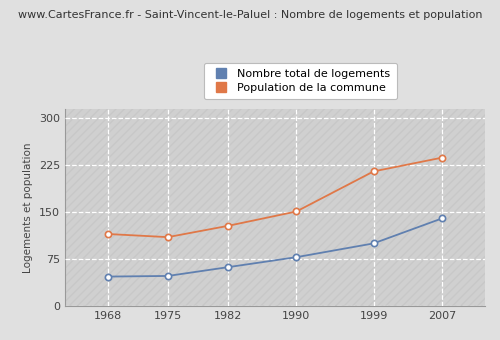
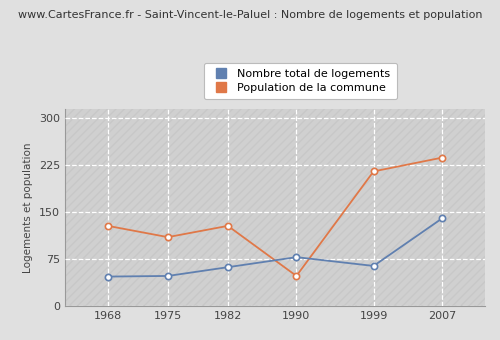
Population de la commune/1968: 115 -> 128
Population de la commune/1990: 151 -> 48
Nombre total de logements/1999: 100 -> 64
